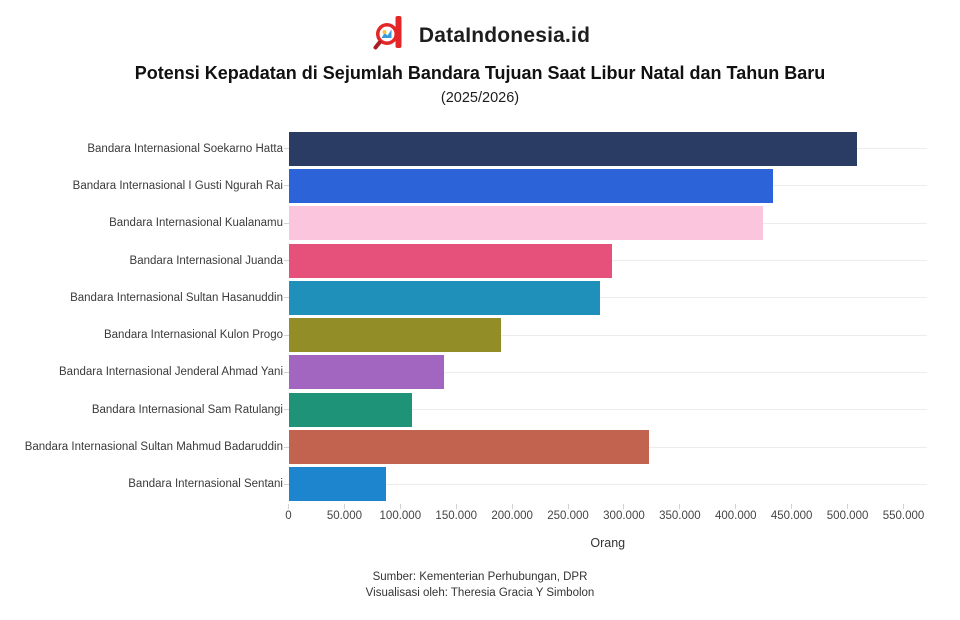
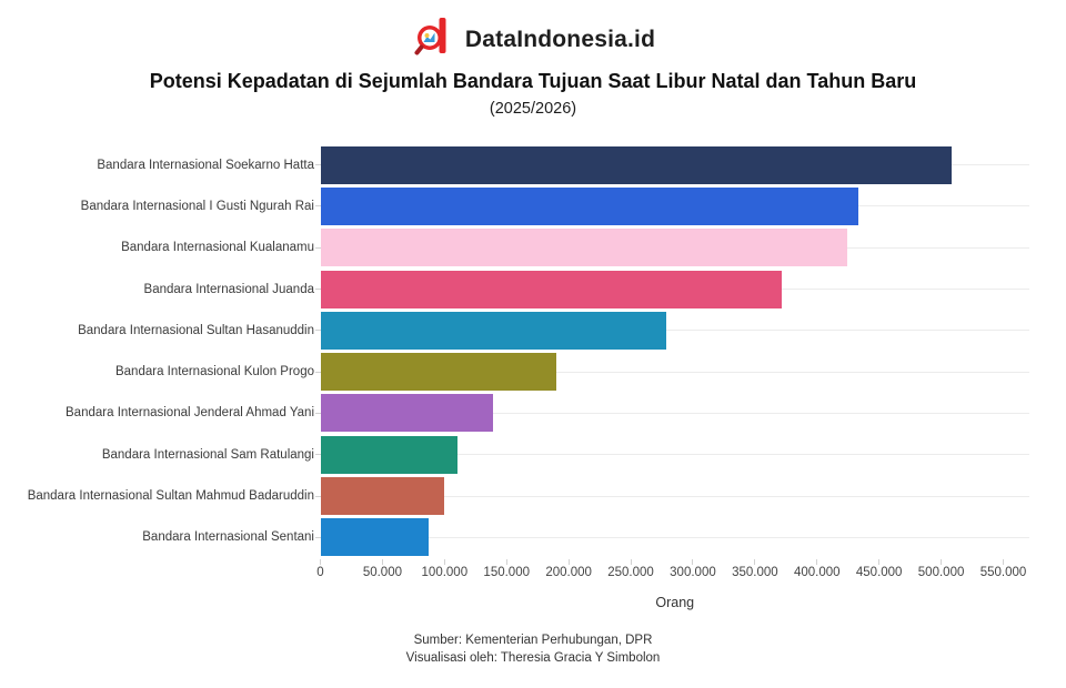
Bandara Internasional Juanda: 289000 -> 372000
Bandara Internasional Sultan Mahmud Badaruddin: 322000 -> 100000
